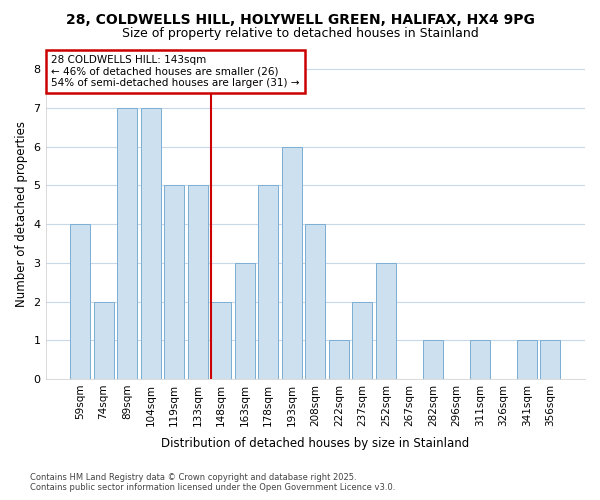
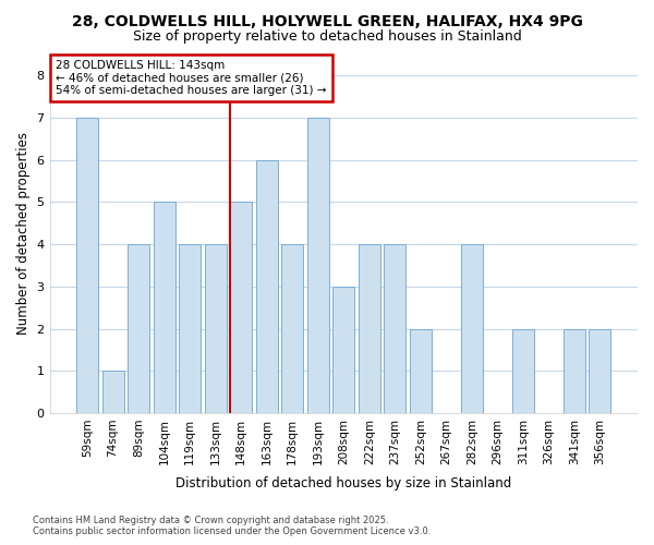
59sqm: 4 -> 7
74sqm: 2 -> 1
89sqm: 7 -> 4
104sqm: 7 -> 5
119sqm: 5 -> 4
133sqm: 5 -> 4
148sqm: 2 -> 5
163sqm: 3 -> 6
178sqm: 5 -> 4
193sqm: 6 -> 7
208sqm: 4 -> 3
222sqm: 1 -> 4
237sqm: 2 -> 4
252sqm: 3 -> 2
282sqm: 1 -> 4
311sqm: 1 -> 2
341sqm: 1 -> 2
356sqm: 1 -> 2
